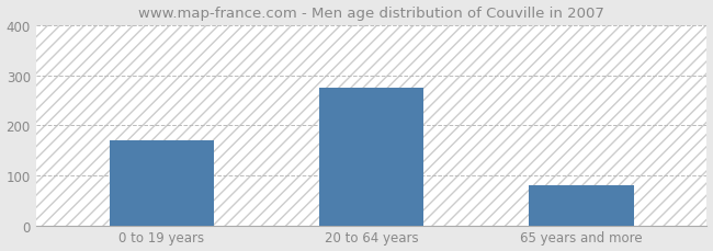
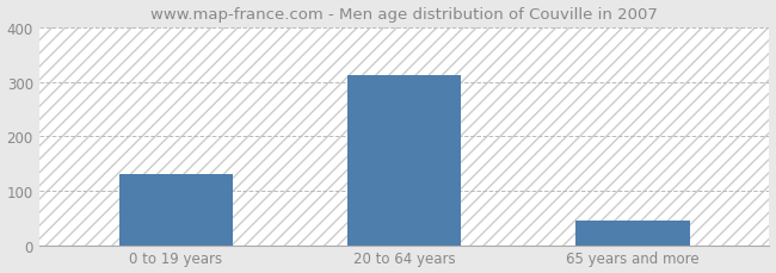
0 to 19 years: 170 -> 130
20 to 64 years: 275 -> 312
65 years and more: 80 -> 46
